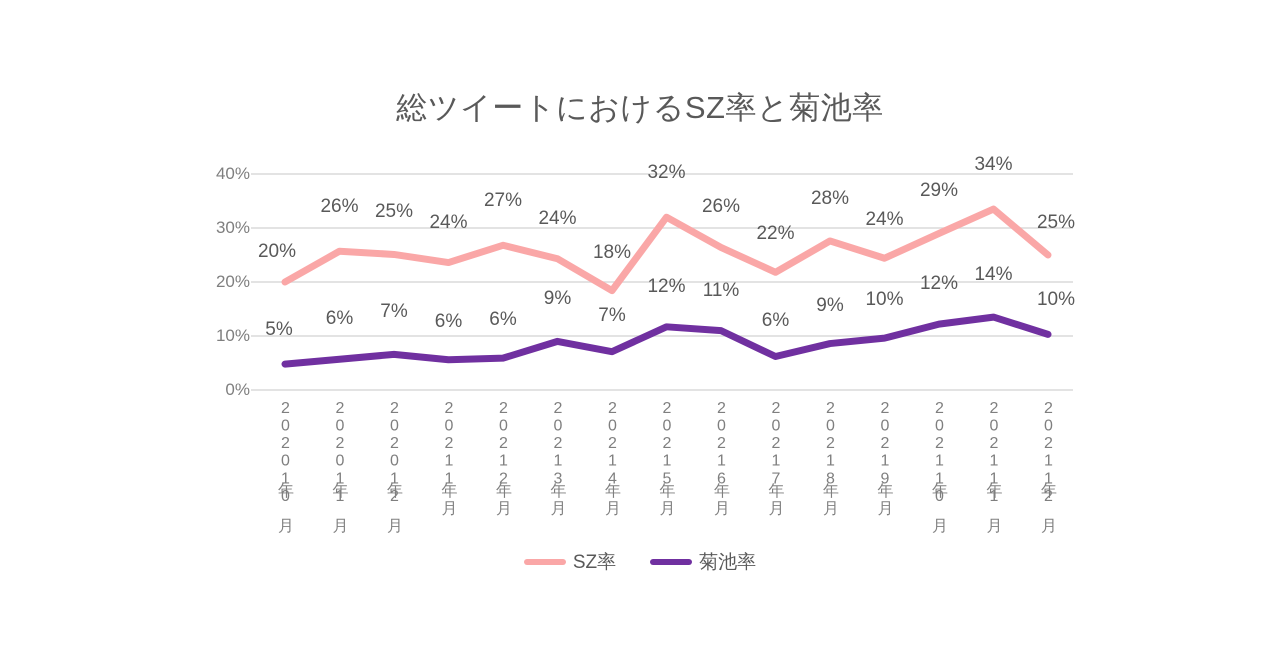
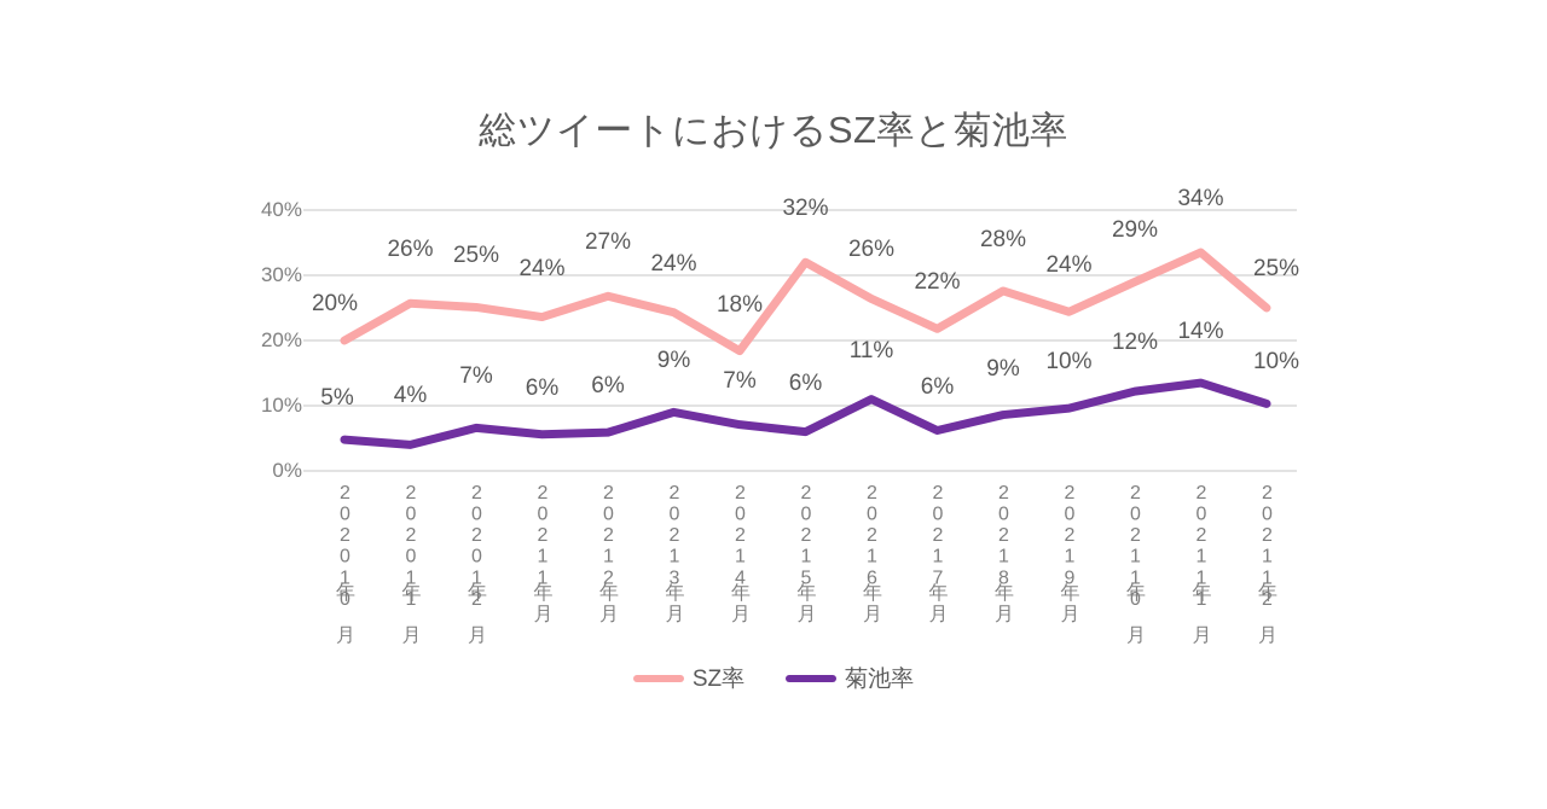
菊池率/2020年11月: 6% -> 4%
菊池率/2021年5月: 12% -> 6%
